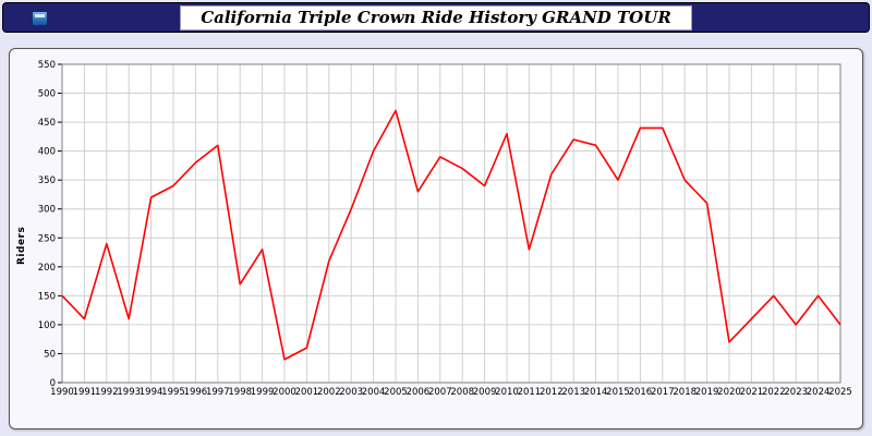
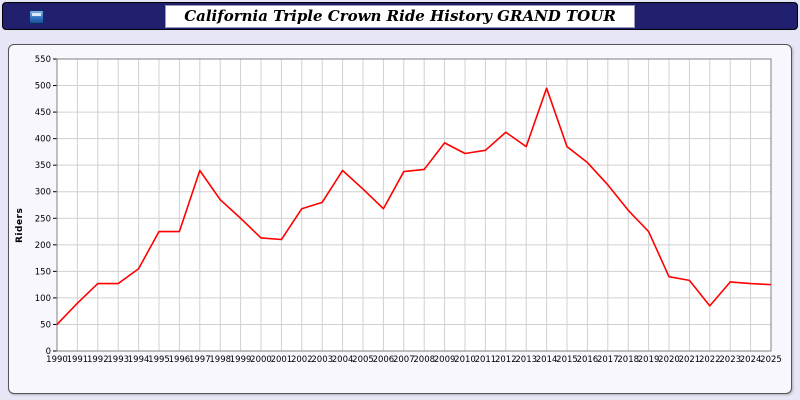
1990: 150 -> 50
1991: 110 -> 90
1992: 240 -> 130
1993: 110 -> 130
1994: 320 -> 160
1995: 340 -> 220
1996: 380 -> 220
1997: 410 -> 340
1998: 170 -> 280
1999: 230 -> 250
2000: 40 -> 210
2001: 60 -> 210
2002: 210 -> 270
2003: 300 -> 280
2004: 400 -> 340
2005: 470 -> 300
2006: 330 -> 270
2007: 390 -> 340
2008: 370 -> 340
2009: 340 -> 390
2010: 430 -> 370
2011: 230 -> 380
2012: 360 -> 410
2013: 420 -> 380
2014: 410 -> 500
2015: 350 -> 380
2016: 440 -> 360
2017: 440 -> 310
2018: 350 -> 260
2019: 310 -> 220
2020: 70 -> 140
2021: 110 -> 130
2022: 150 -> 80
2023: 100 -> 130
2024: 150 -> 130
2025: 100 -> 120
